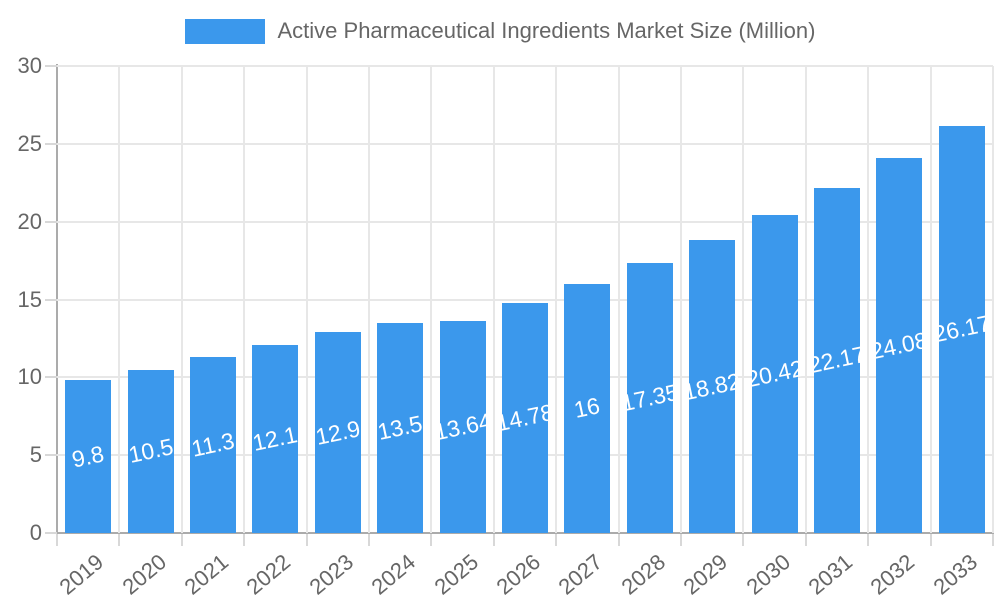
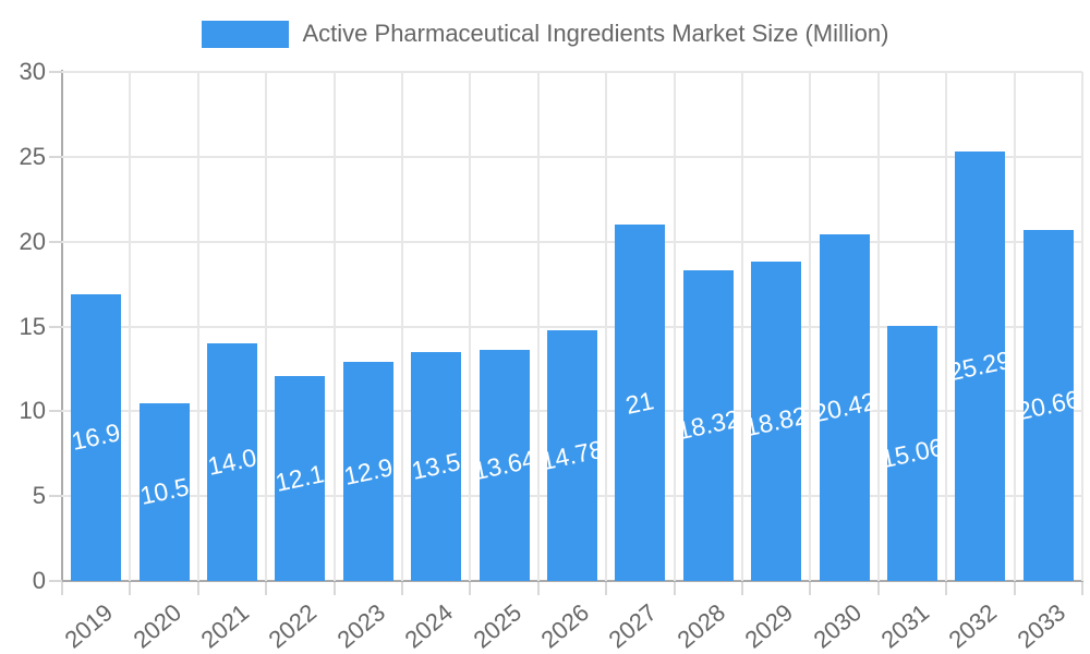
2019: 9.8 -> 16.9
2021: 11.3 -> 14.0
2027: 16 -> 21
2028: 17.35 -> 18.32
2031: 22.17 -> 15.06
2032: 24.08 -> 25.29
2033: 26.17 -> 20.66
